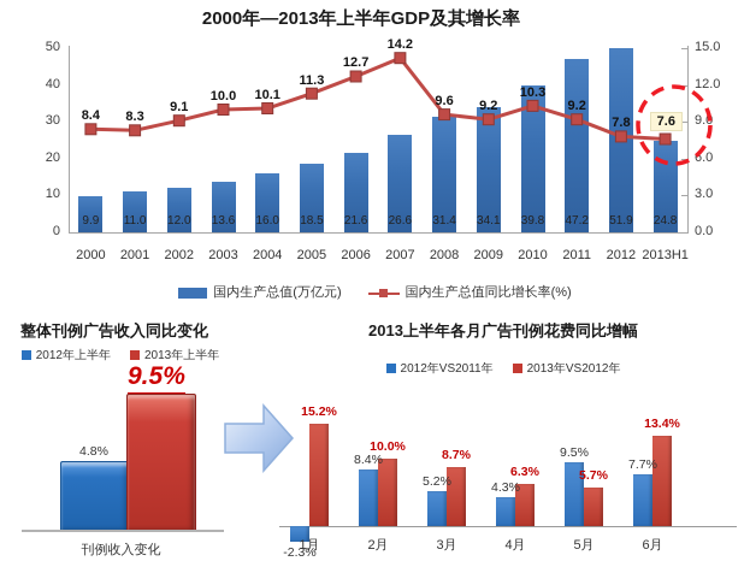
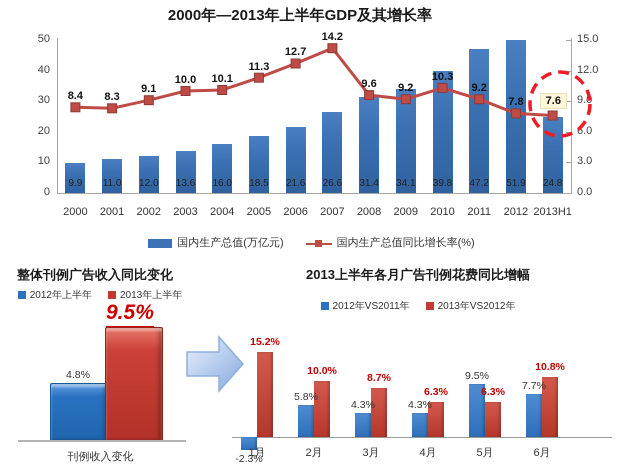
2013上半年各月广告刊例花费同比增幅/2012年VS2011年/2月: 8.4% -> 5.8%
2013上半年各月广告刊例花费同比增幅/2012年VS2011年/3月: 5.2% -> 4.3%
2013上半年各月广告刊例花费同比增幅/2013年VS2012年/5月: 5.7% -> 6.3%
2013上半年各月广告刊例花费同比增幅/2013年VS2012年/6月: 13.4% -> 10.8%
